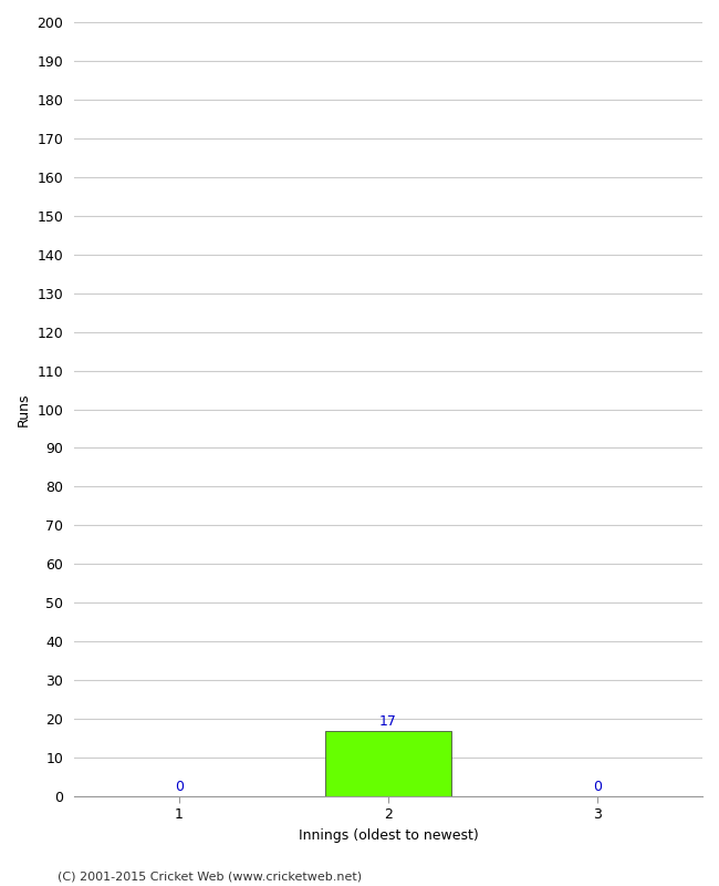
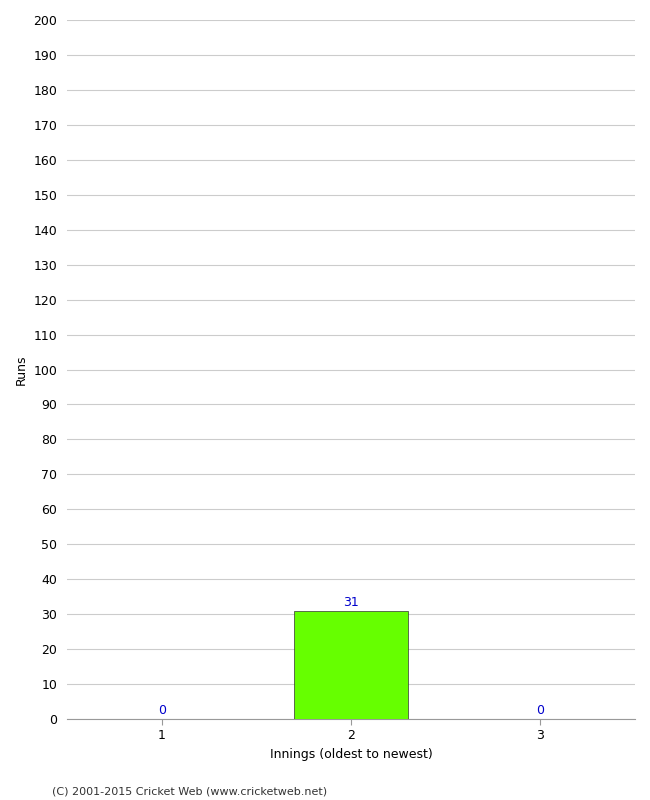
2: 17 -> 31
